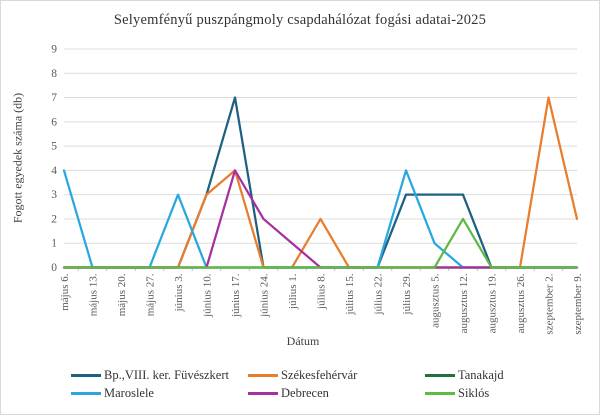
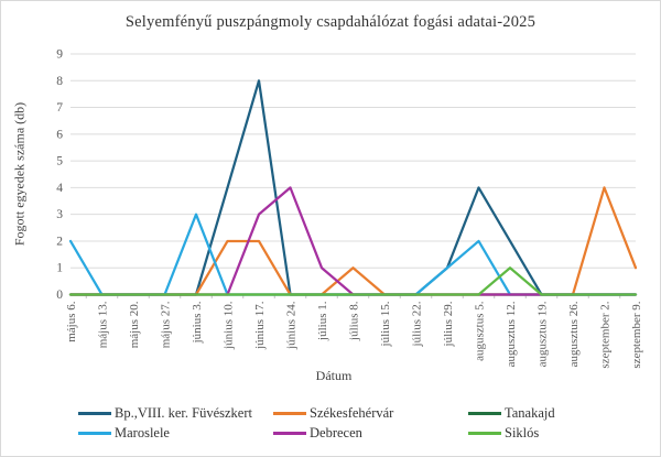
Maroslele/május 6.: 4 -> 2
Bp.,VIII. ker. Füvészkert/június 10.: 3 -> 4
Székesfehérvár/június 10.: 3 -> 2
Bp.,VIII. ker. Füvészkert/június 17.: 7 -> 8
Székesfehérvár/június 17.: 4 -> 2
Debrecen/június 17.: 4 -> 3
Debrecen/június 24.: 2 -> 4
Székesfehérvár/július 8.: 2 -> 1
Bp.,VIII. ker. Füvészkert/július 29.: 3 -> 1
Maroslele/július 29.: 4 -> 1
Bp.,VIII. ker. Füvészkert/augusztus 5.: 3 -> 4
Maroslele/augusztus 5.: 1 -> 2
Bp.,VIII. ker. Füvészkert/augusztus 12.: 3 -> 2
Siklós/augusztus 12.: 2 -> 1
Székesfehérvár/szeptember 2.: 7 -> 4
Székesfehérvár/szeptember 9.: 2 -> 1
